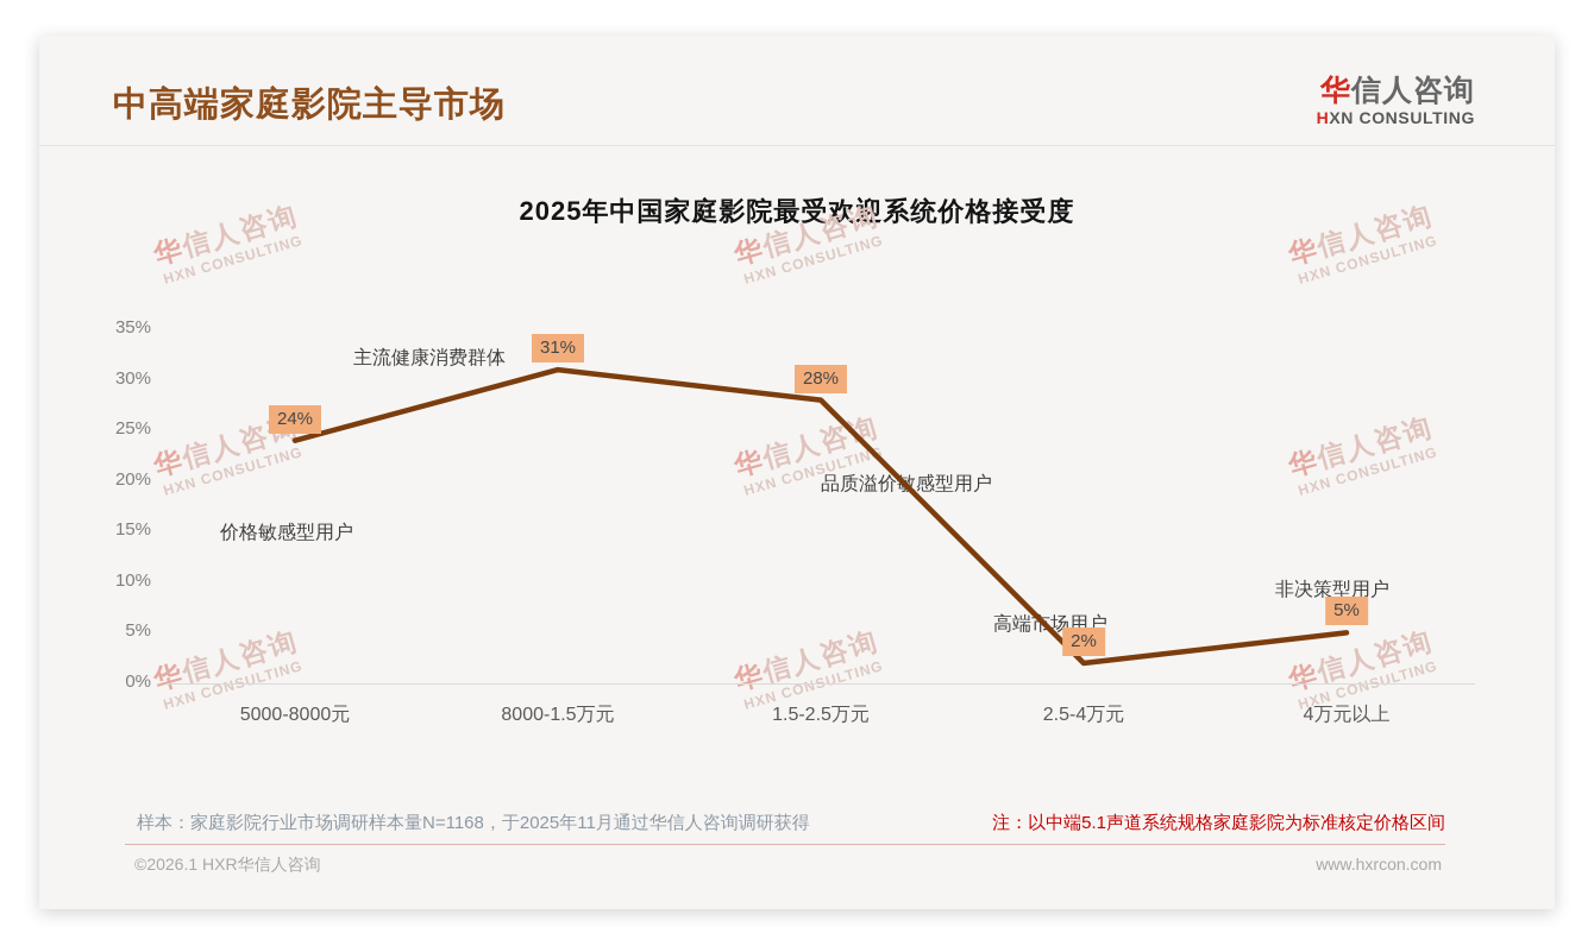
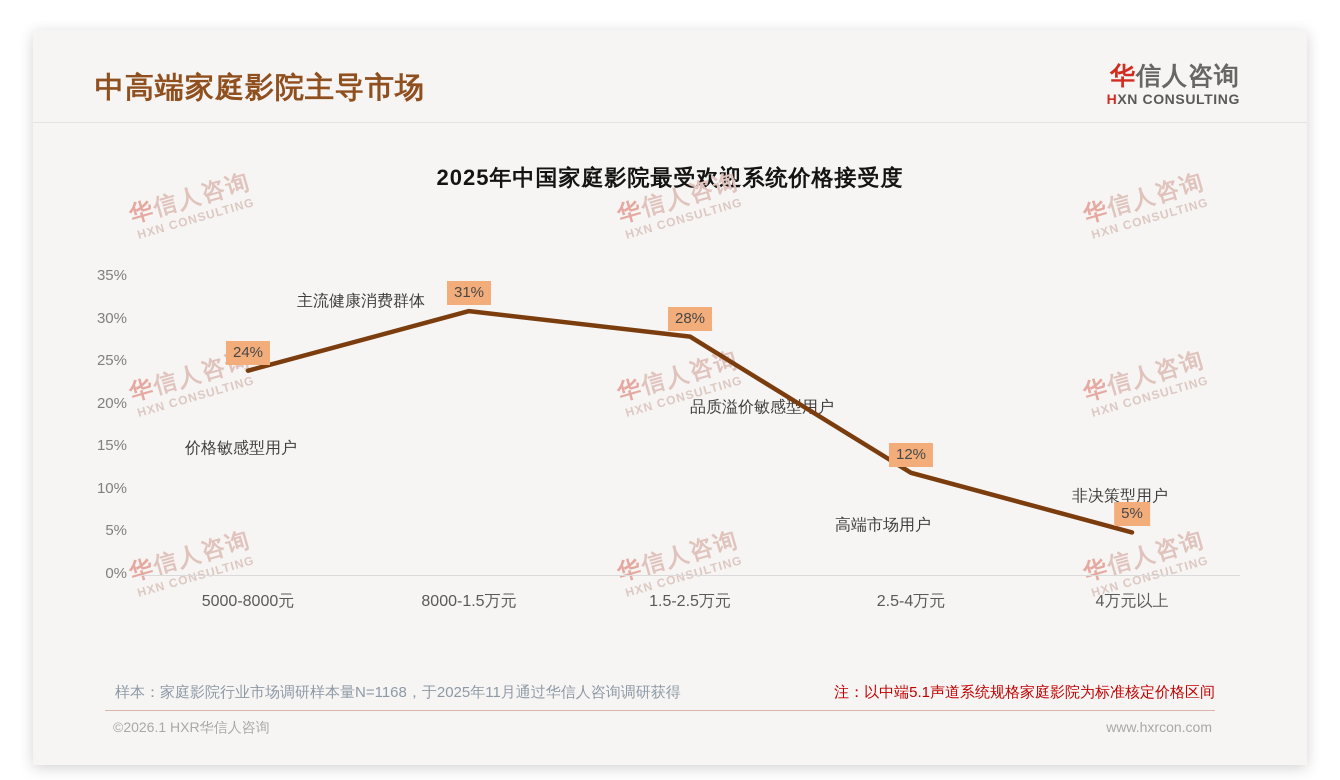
2.5-4万元: 2% -> 12%
